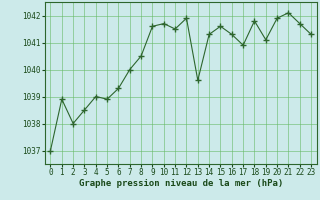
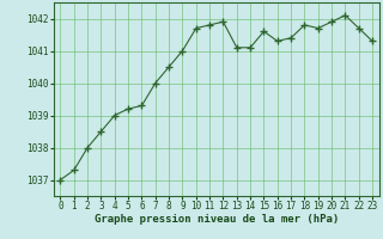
1: 1038.9 -> 1037.3
5: 1038.9 -> 1039.2
9: 1041.6 -> 1041.0
11: 1041.5 -> 1041.8
13: 1039.6 -> 1041.1
14: 1041.3 -> 1041.1
17: 1040.9 -> 1041.4
19: 1041.1 -> 1041.7
